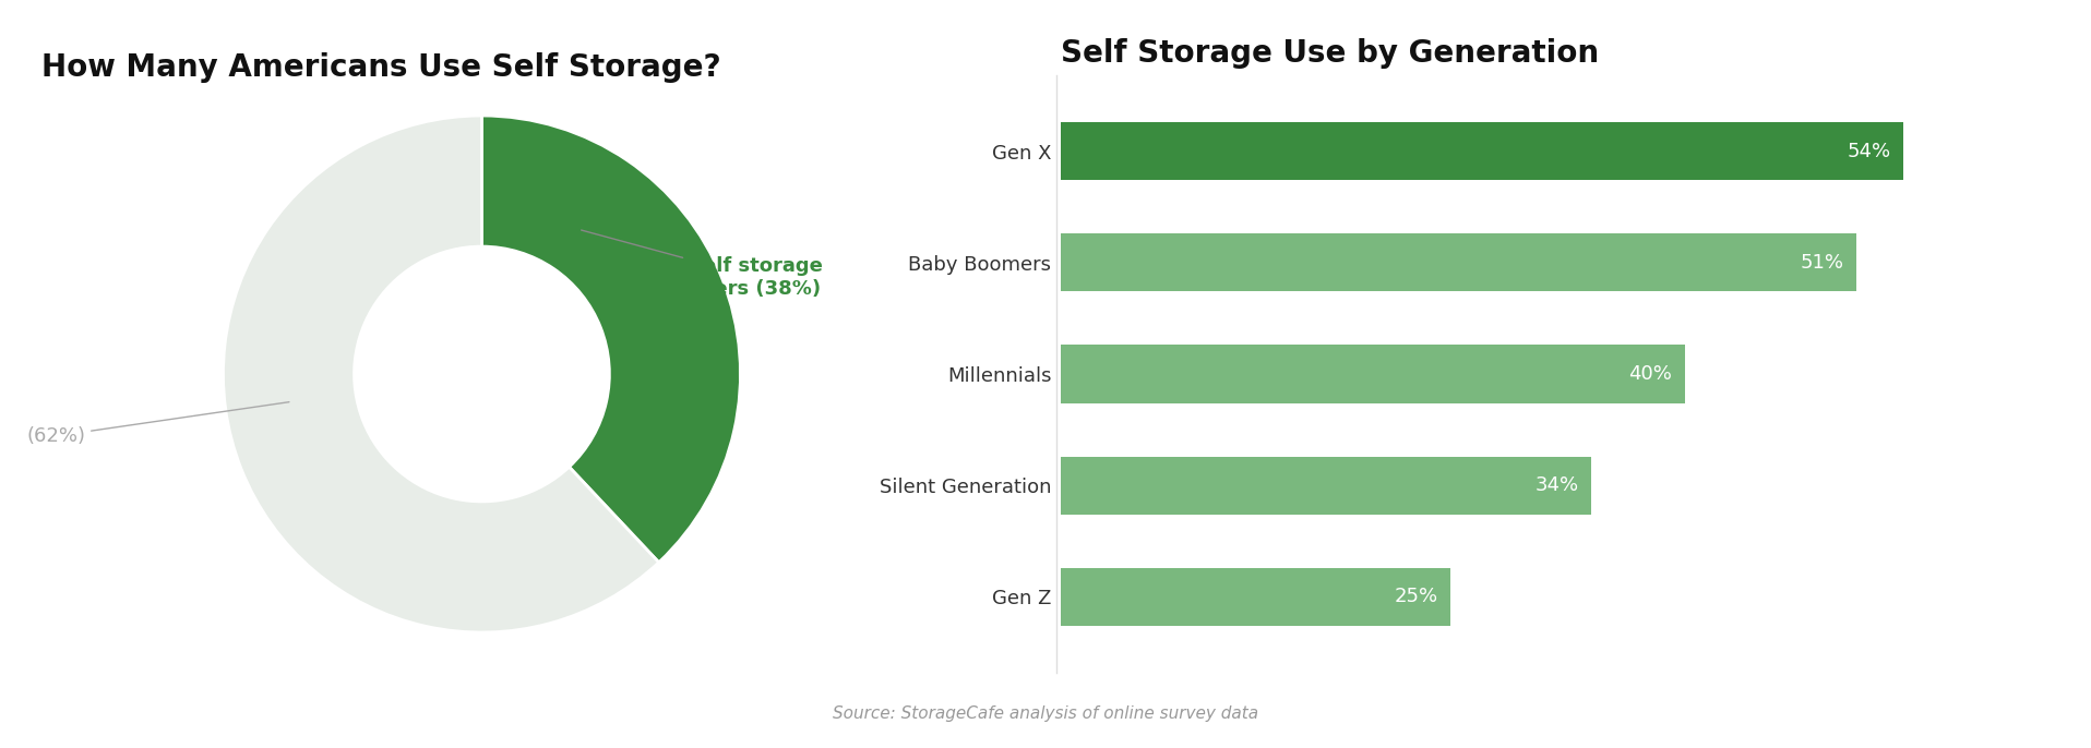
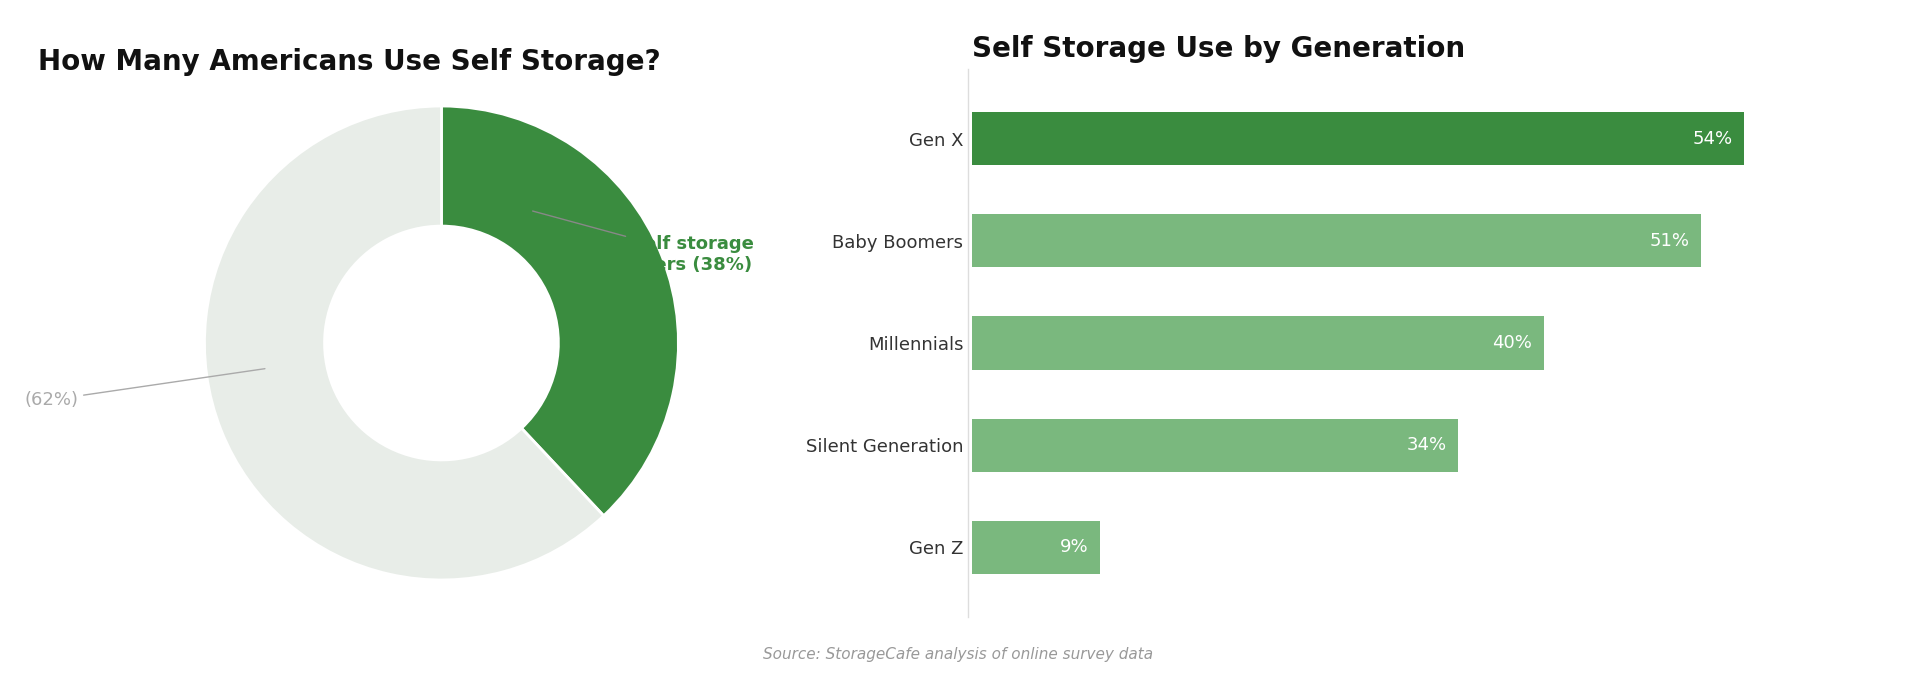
Gen Z: 25% -> 9%
